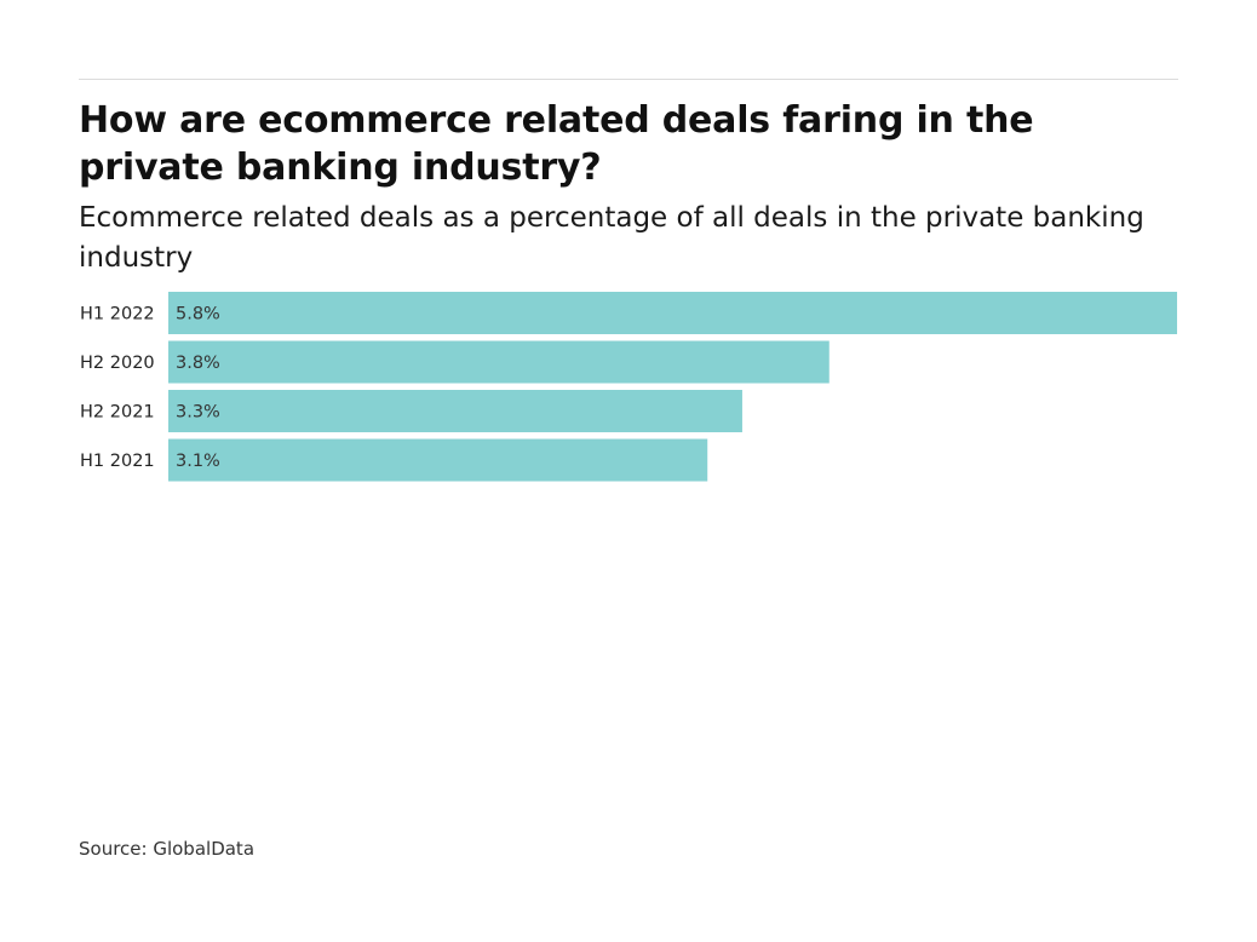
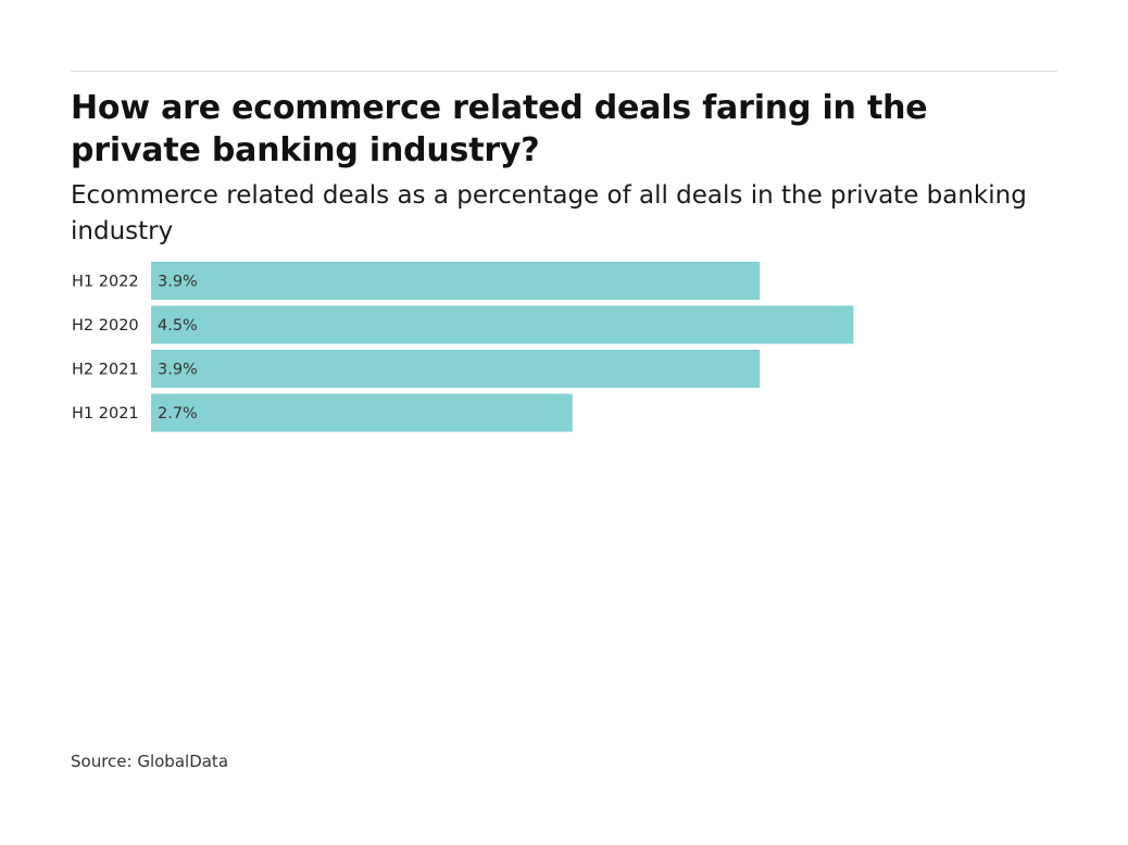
H1 2022: 5.8% -> 3.9%
H2 2020: 3.8% -> 4.5%
H2 2021: 3.3% -> 3.9%
H1 2021: 3.1% -> 2.7%
